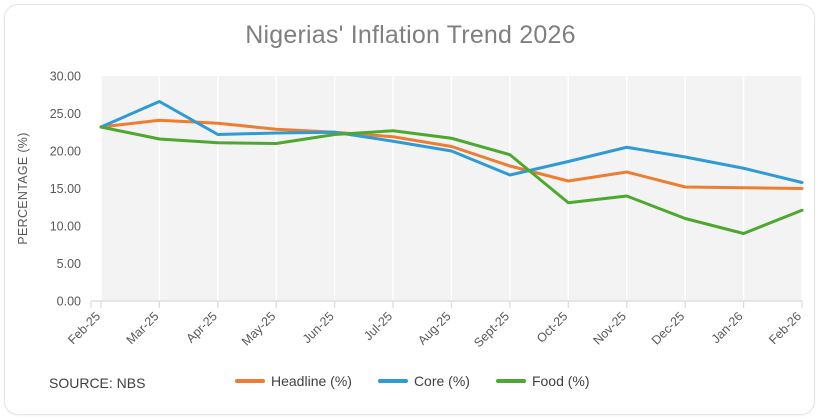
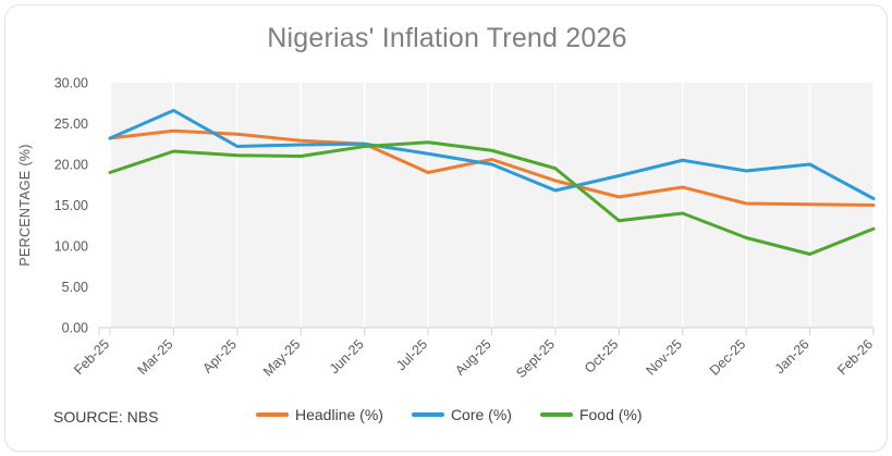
Food (%)/Feb-25: 23 -> 19
Headline (%)/Jul-25: 22 -> 19
Core (%)/Jan-26: 18 -> 20
